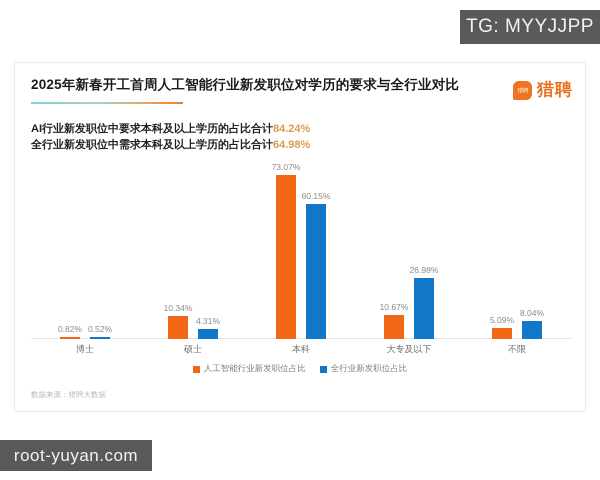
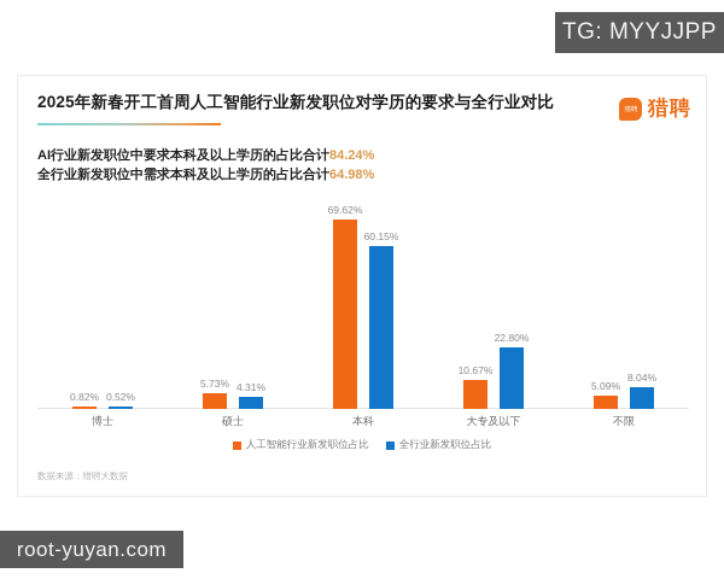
人工智能行业新发职位占比/硕士: 10.34% -> 5.73%
人工智能行业新发职位占比/本科: 73.07% -> 69.62%
全行业新发职位占比/大专及以下: 26.98% -> 22.80%
